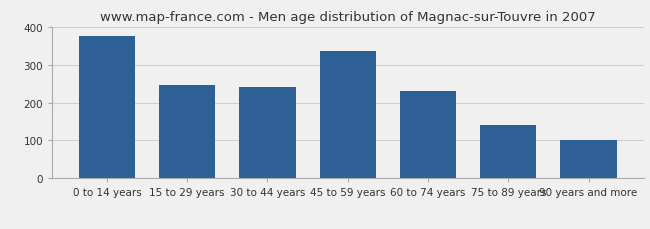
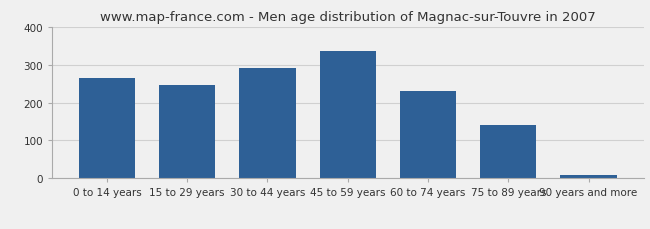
0 to 14 years: 375 -> 265
30 to 44 years: 240 -> 290
90 years and more: 100 -> 10
